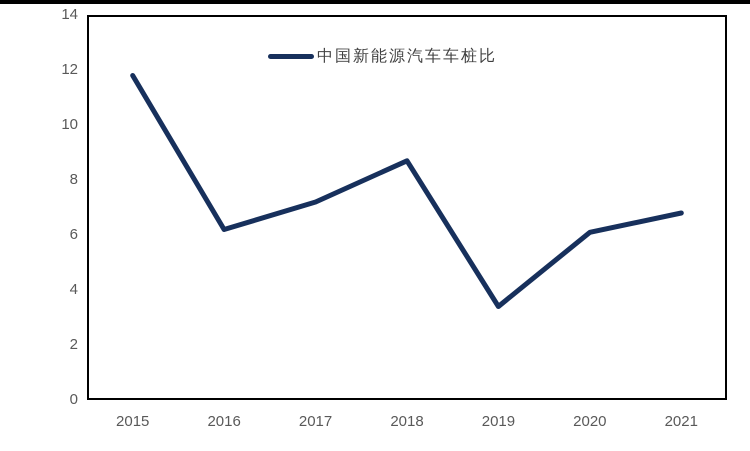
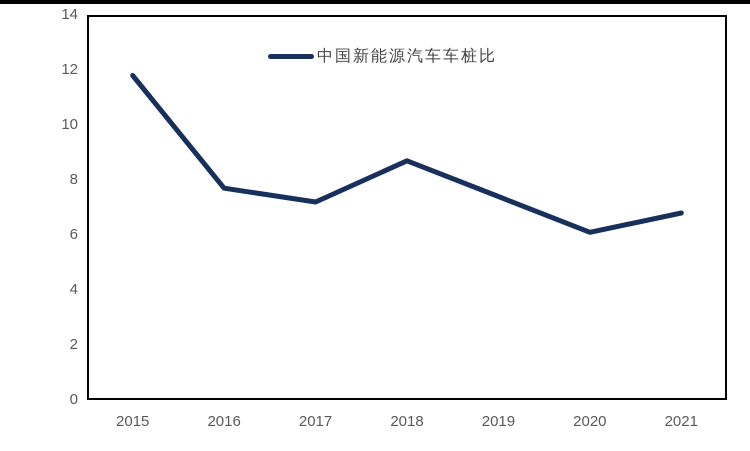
2016: 6.2 -> 7.7
2019: 3.4 -> 7.4
